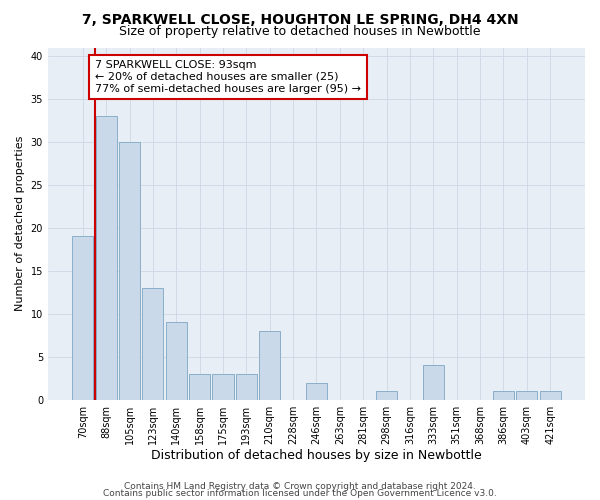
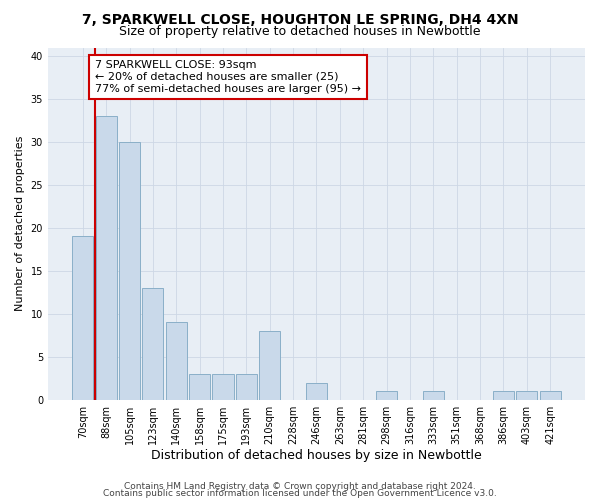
333sqm: 4 -> 1
